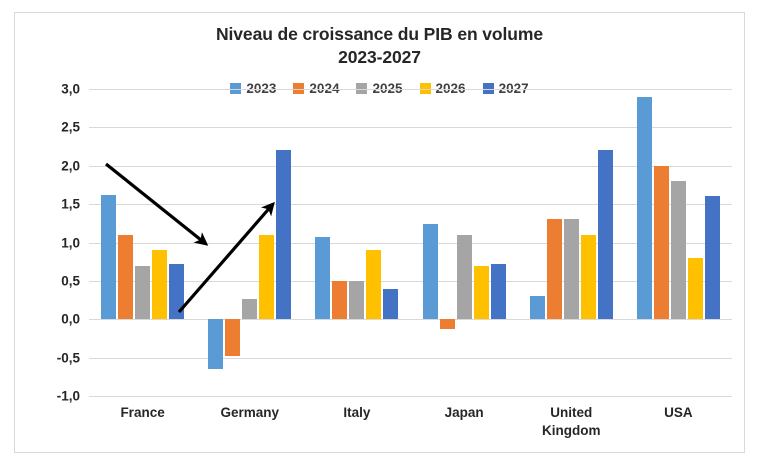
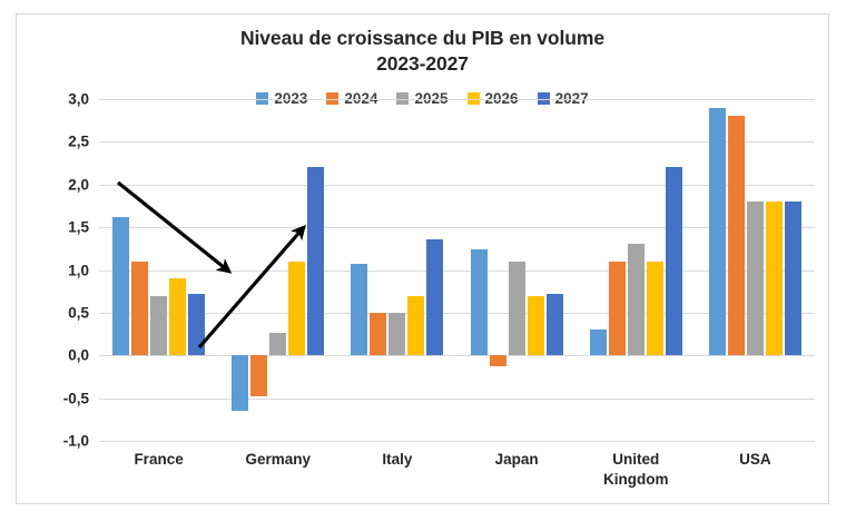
2026/Italy: 0,9 -> 0,7
2027/Italy: 0,4 -> 1,4
2024/United Kingdom: 1,3 -> 1,1
2024/USA: 2,0 -> 2,8
2026/USA: 0,8 -> 1,8
2027/USA: 1,6 -> 1,8
